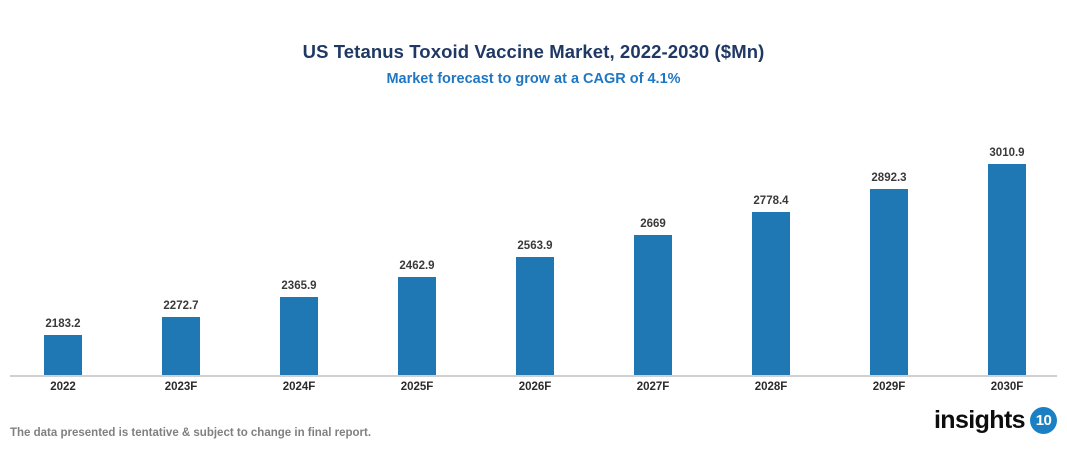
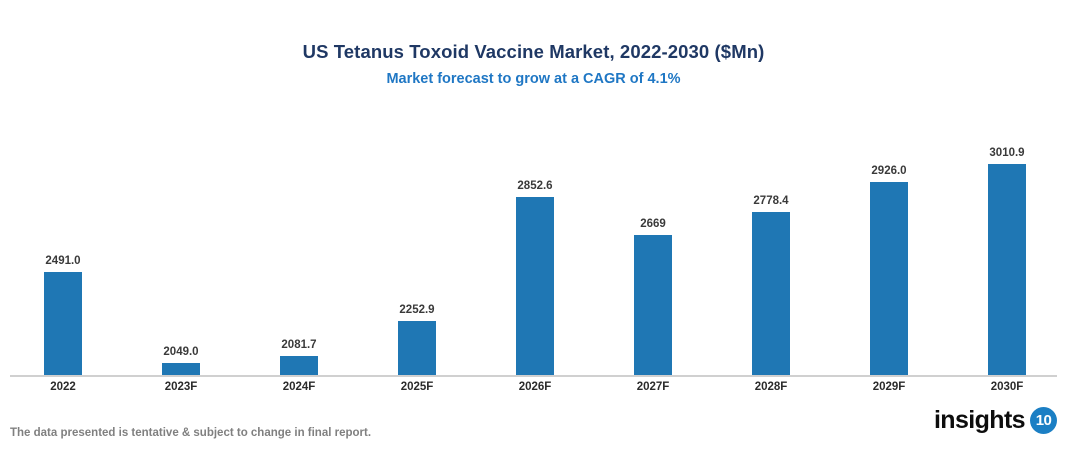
2022: 2183.2 -> 2491.0
2023F: 2272.7 -> 2049.0
2024F: 2365.9 -> 2081.7
2025F: 2462.9 -> 2252.9
2026F: 2563.9 -> 2852.6
2029F: 2892.3 -> 2926.0
